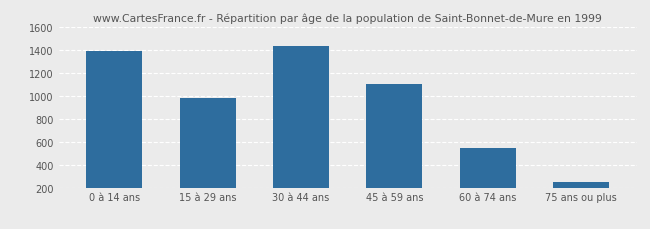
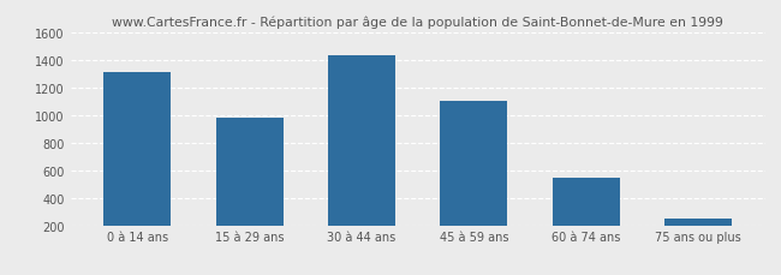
0 à 14 ans: 1390 -> 1310
